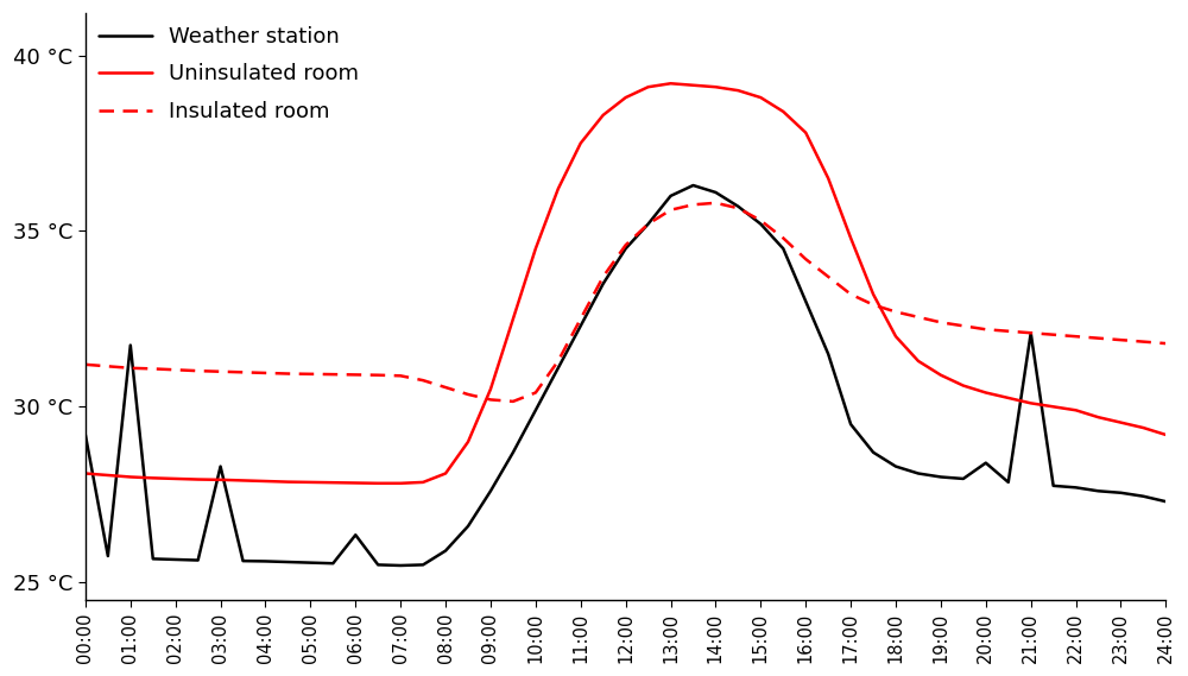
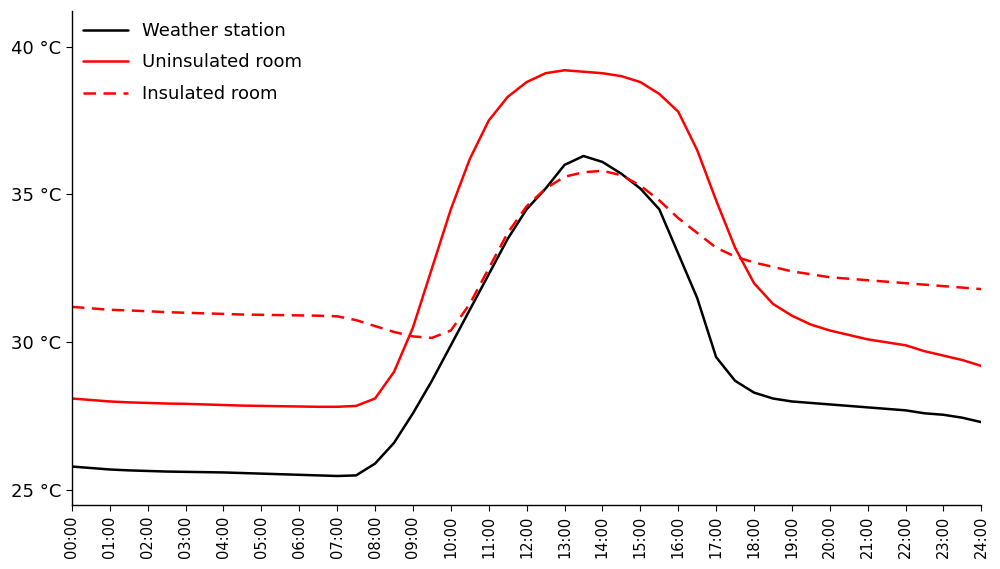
Weather station/00:00: 29.20 °C -> 25.80 °C
Weather station/01:00: 31.75 °C -> 25.70 °C
Weather station/03:00: 28.30 °C -> 25.62 °C
Weather station/06:00: 26.35 °C -> 25.52 °C
Weather station/20:00: 28.40 °C -> 27.90 °C
Weather station/21:00: 32.10 °C -> 27.80 °C
